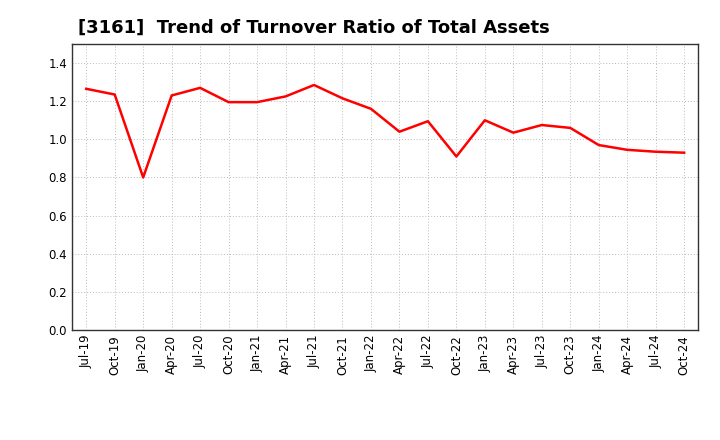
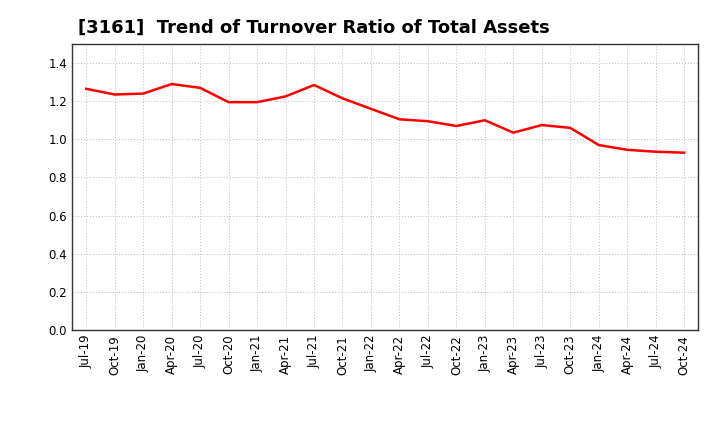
Jan-20: 0.80 -> 1.24
Apr-20: 1.23 -> 1.29
Apr-22: 1.04 -> 1.10
Oct-22: 0.91 -> 1.07
